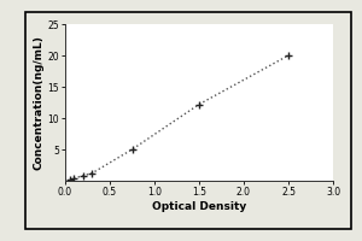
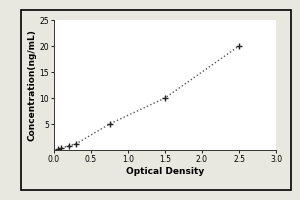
1.5: 12.2 -> 10.0
